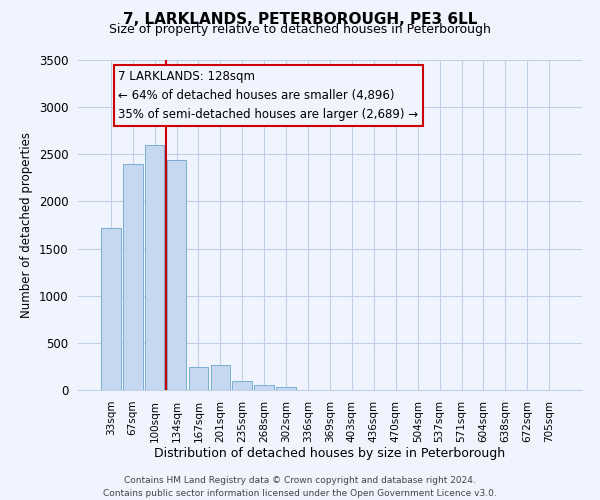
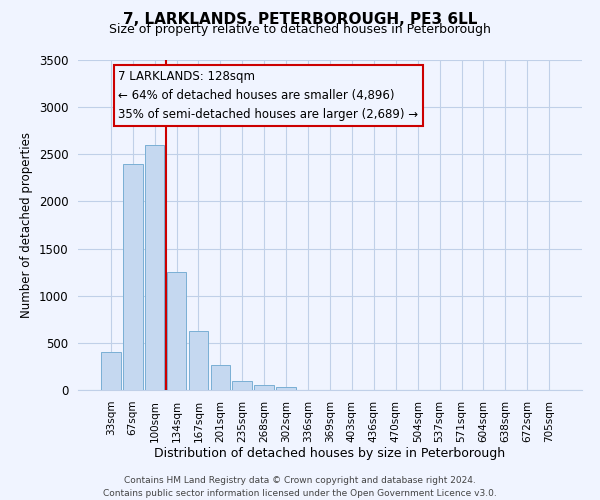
33sqm: 1720 -> 400
134sqm: 2440 -> 1250
167sqm: 240 -> 630
